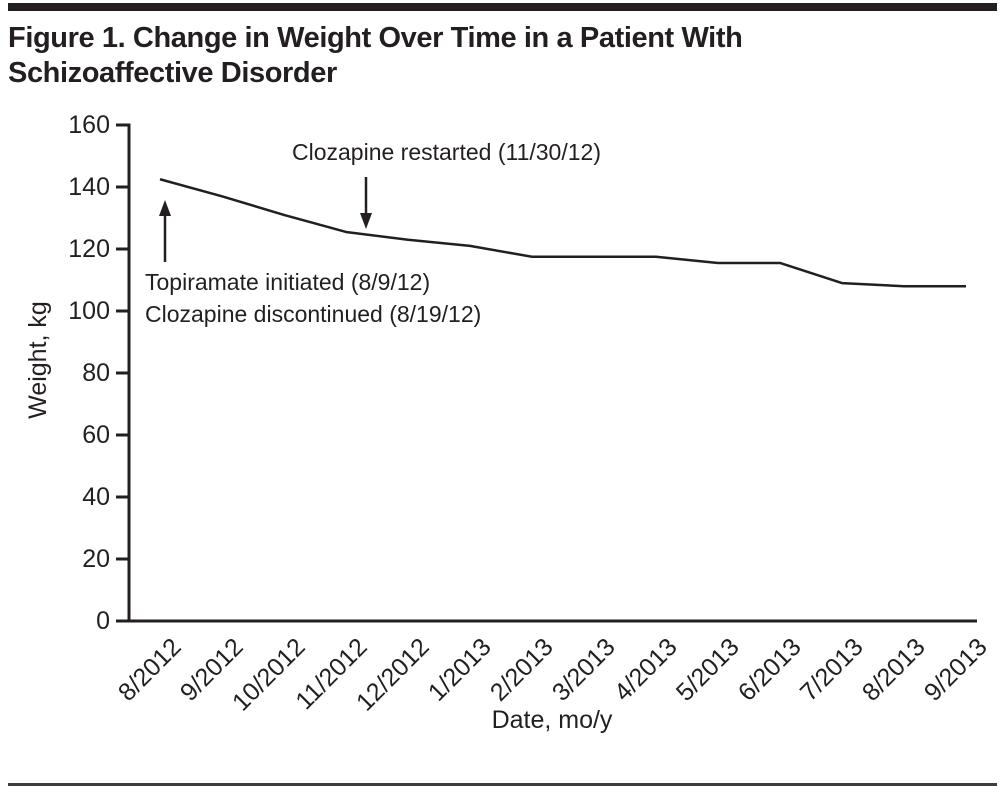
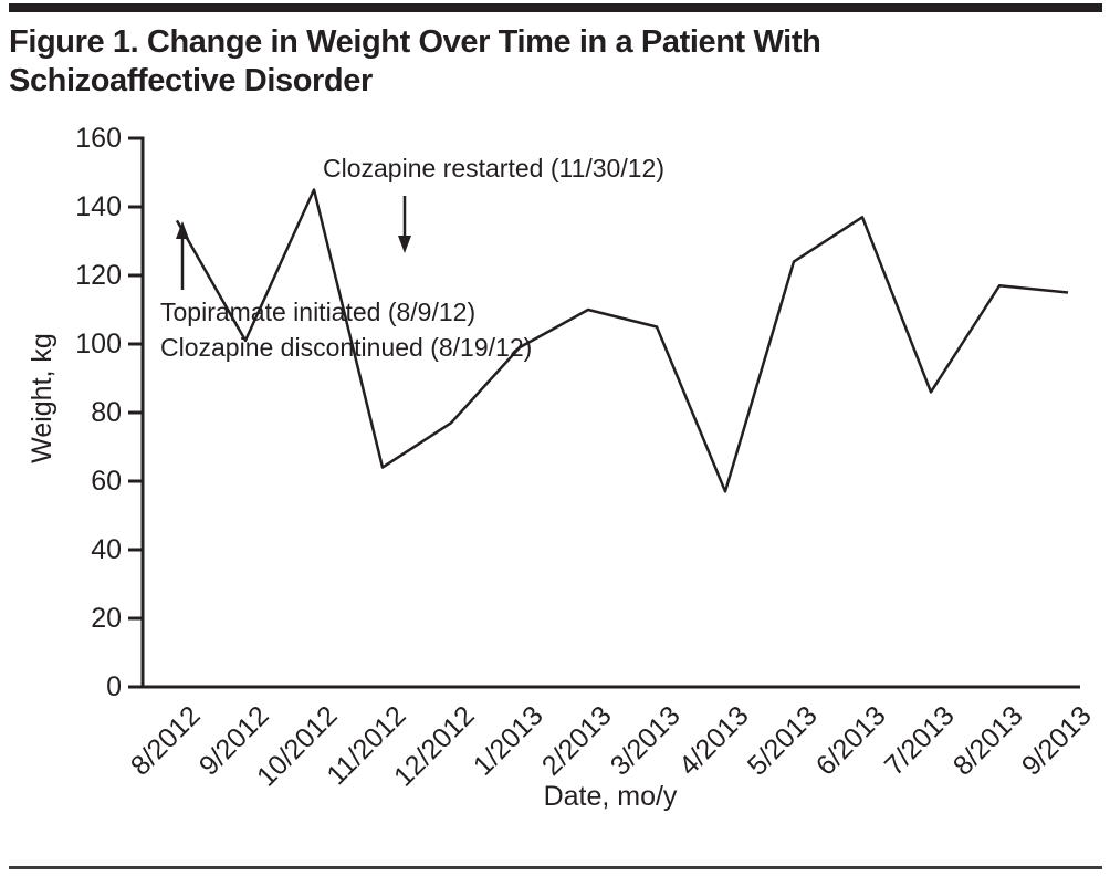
8/2012: 142 -> 136
9/2012: 137 -> 101
10/2012: 131 -> 145
11/2012: 126 -> 64
12/2012: 123 -> 77
1/2013: 121 -> 99
2/2013: 118 -> 110
3/2013: 118 -> 105
4/2013: 118 -> 57
5/2013: 116 -> 124
6/2013: 116 -> 137
7/2013: 109 -> 86
8/2013: 108 -> 117
9/2013: 108 -> 115
